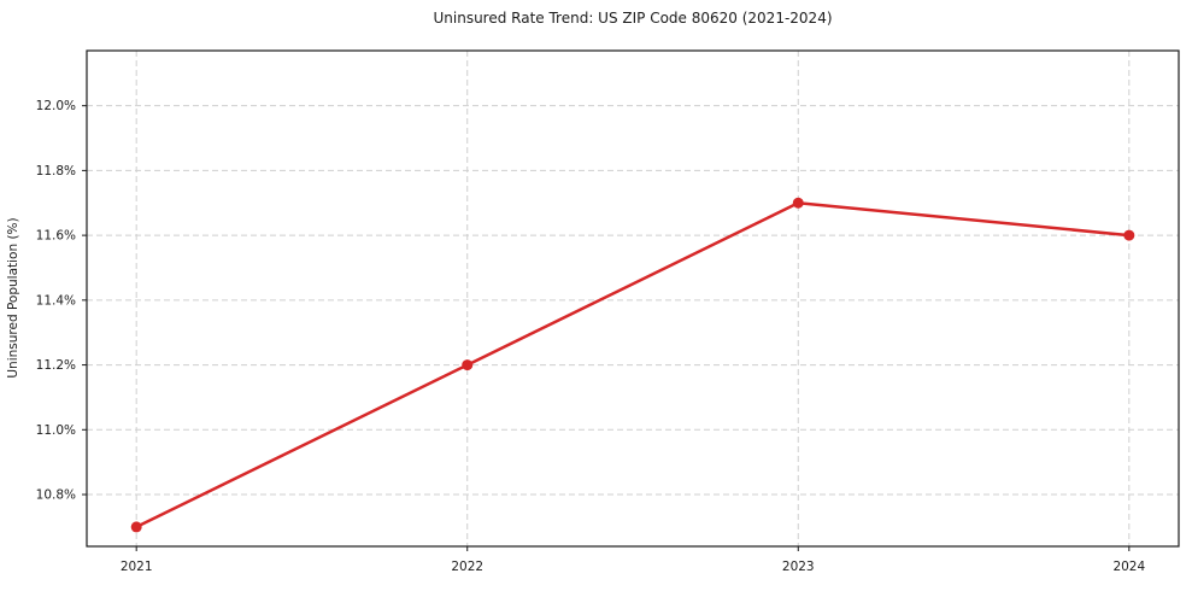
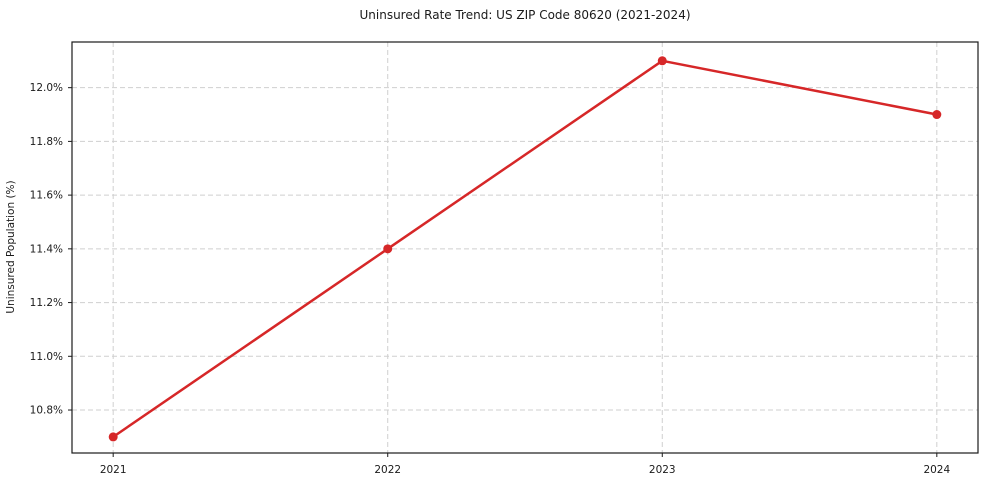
2022: 11.2% -> 11.4%
2023: 11.7% -> 12.1%
2024: 11.6% -> 11.9%
